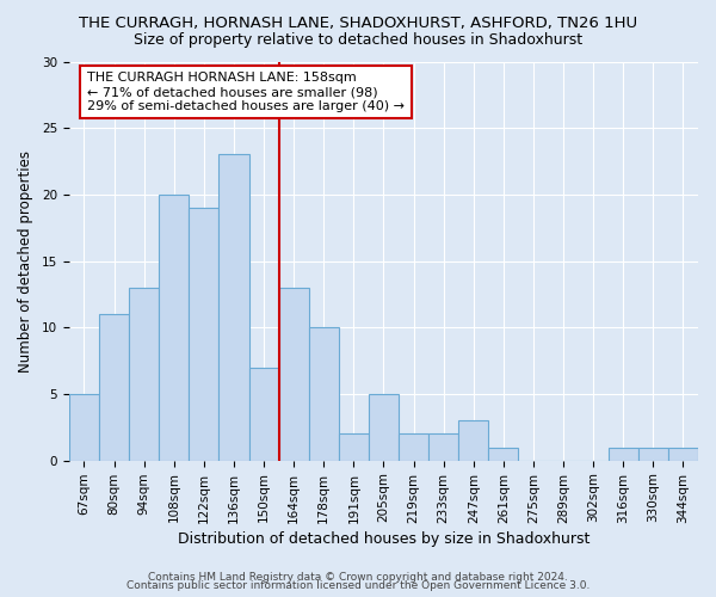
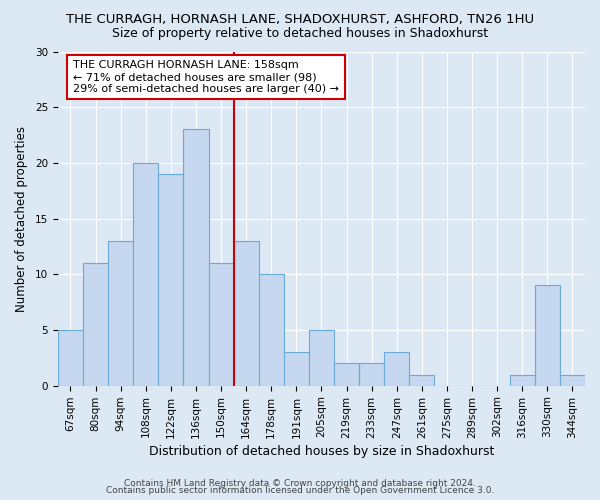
150sqm: 7 -> 11
191sqm: 2 -> 3
330sqm: 1 -> 9
